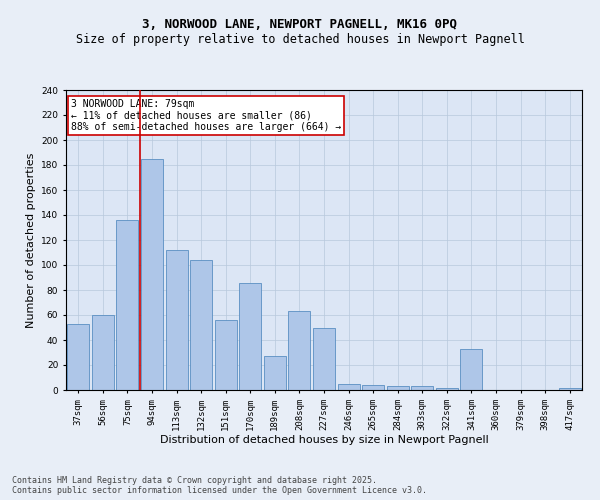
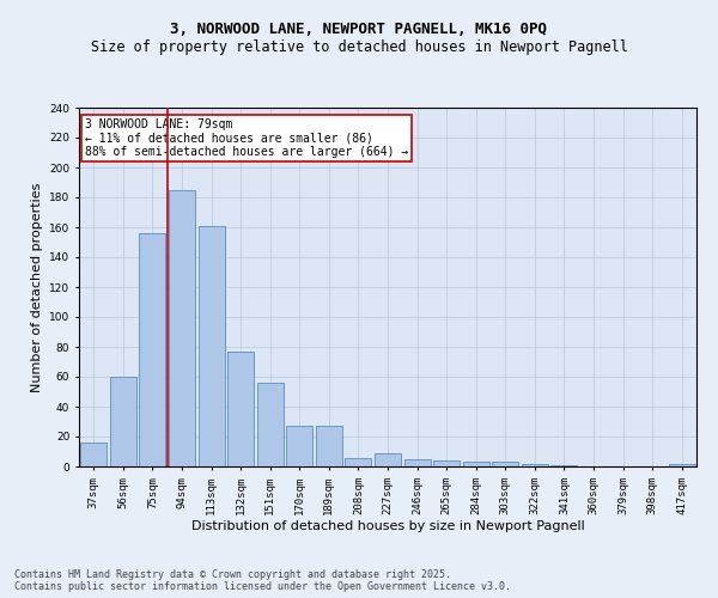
37sqm: 53 -> 16
75sqm: 136 -> 156
113sqm: 112 -> 161
132sqm: 104 -> 77
170sqm: 86 -> 27
208sqm: 63 -> 6
227sqm: 50 -> 9
341sqm: 33 -> 1
